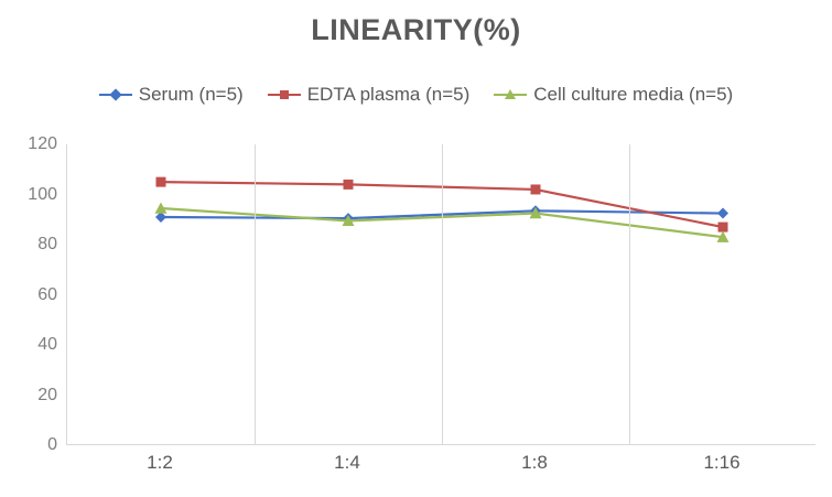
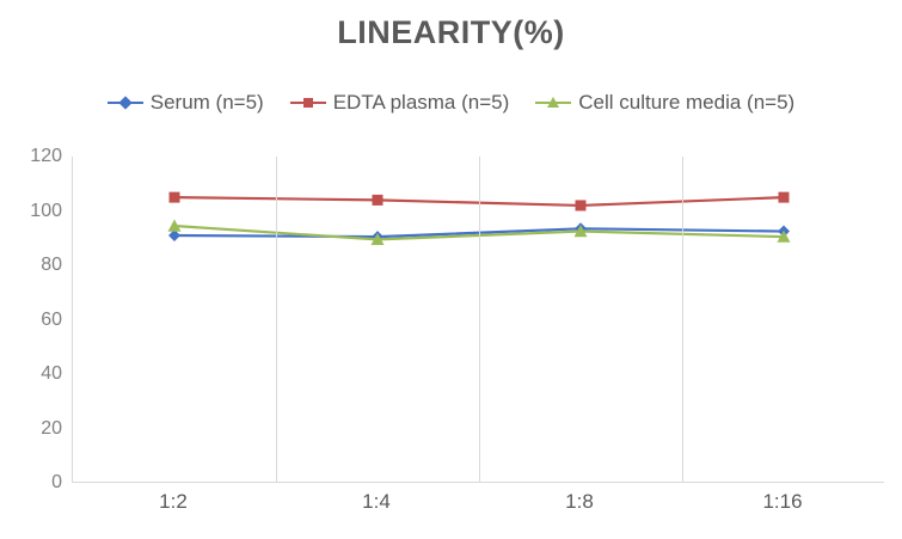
EDTA plasma (n=5)/1:16: 87 -> 105
Cell culture media (n=5)/1:16: 83 -> 90
